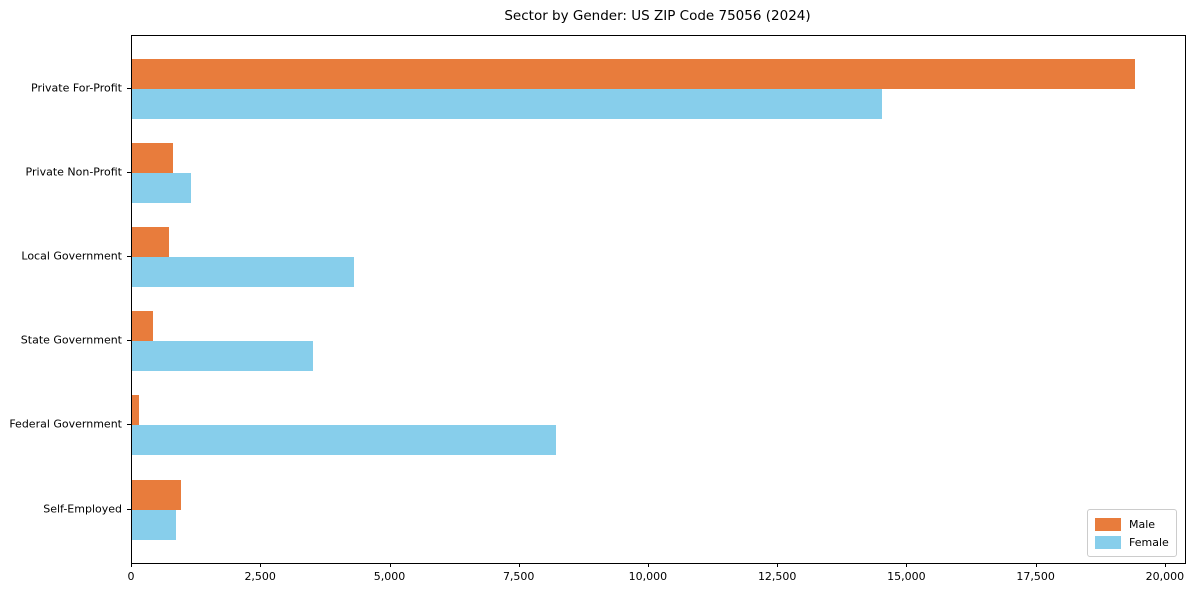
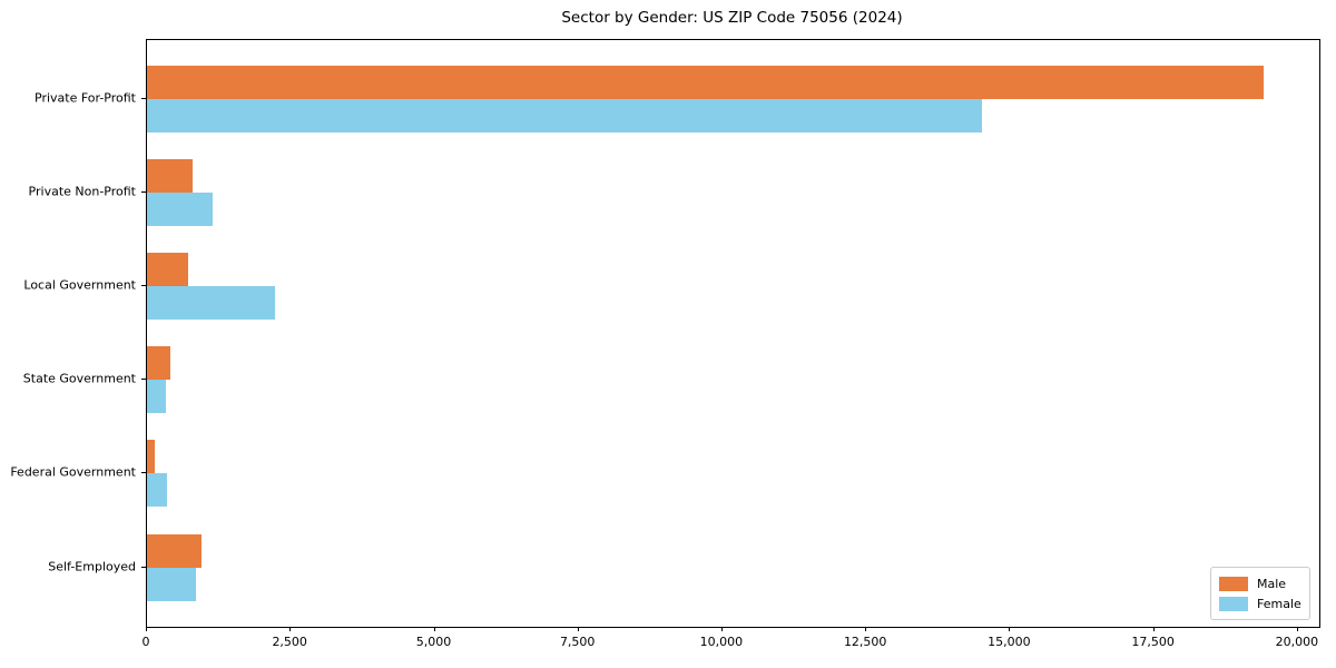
Female/Local Government: 4300 -> 2200
Female/State Government: 3500 -> 300
Female/Federal Government: 8200 -> 400
